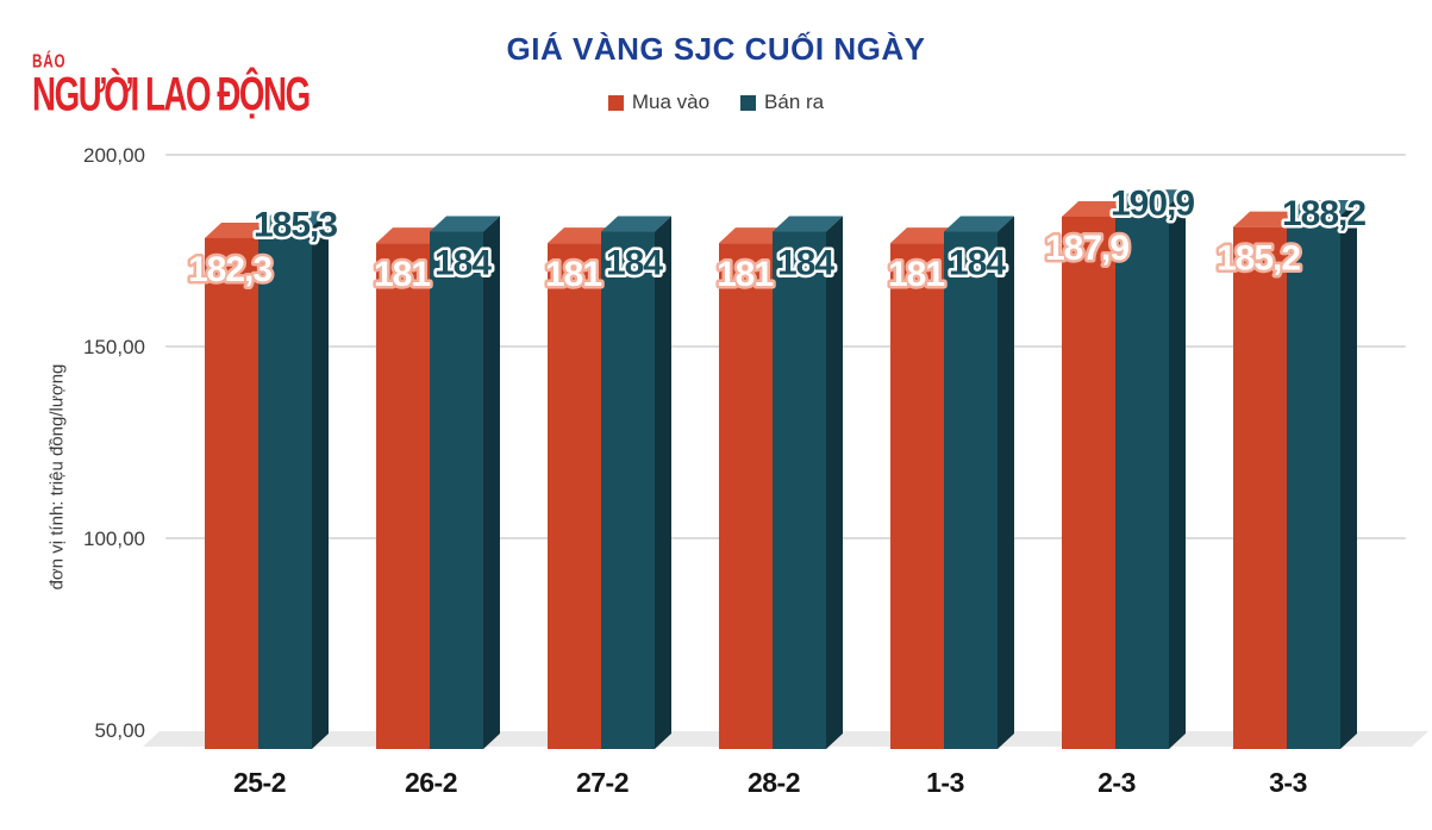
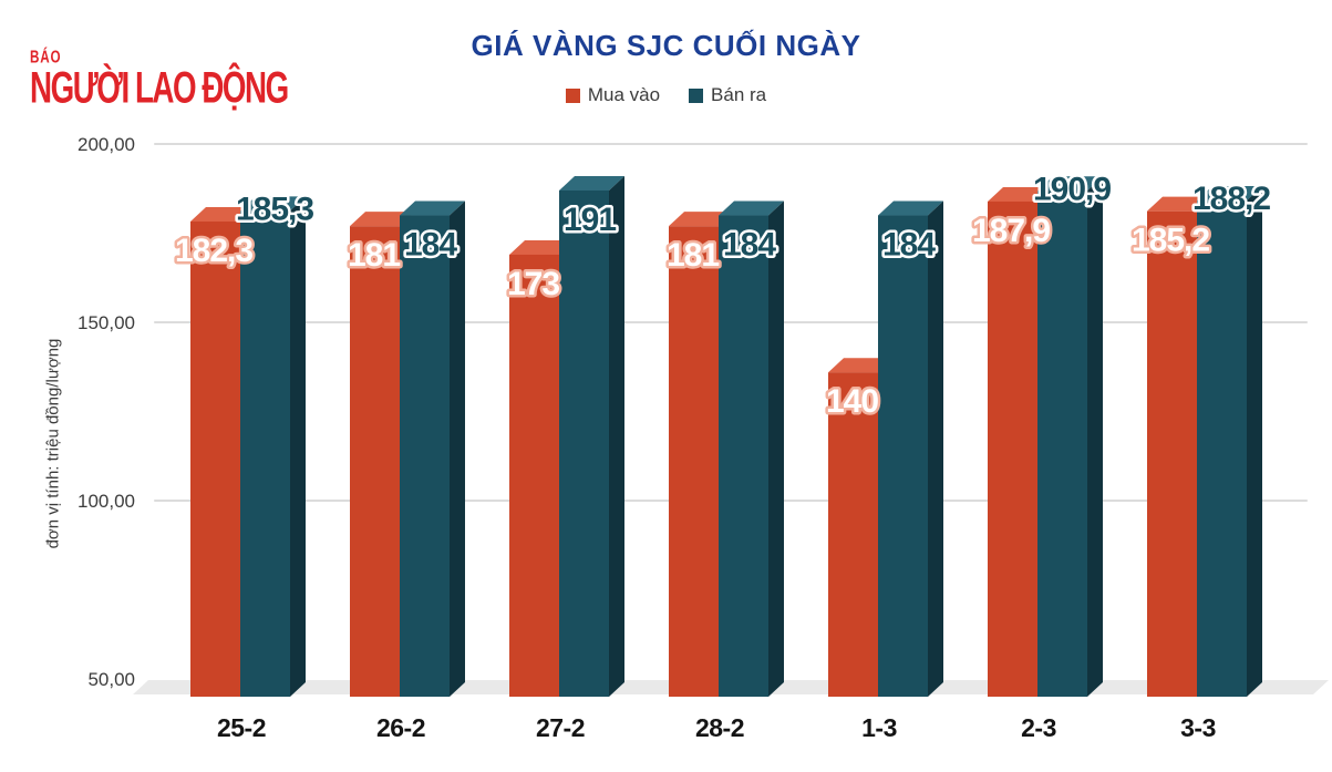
Mua vào/27-2: 181 -> 173
Bán ra/27-2: 184 -> 191
Mua vào/1-3: 181 -> 140
